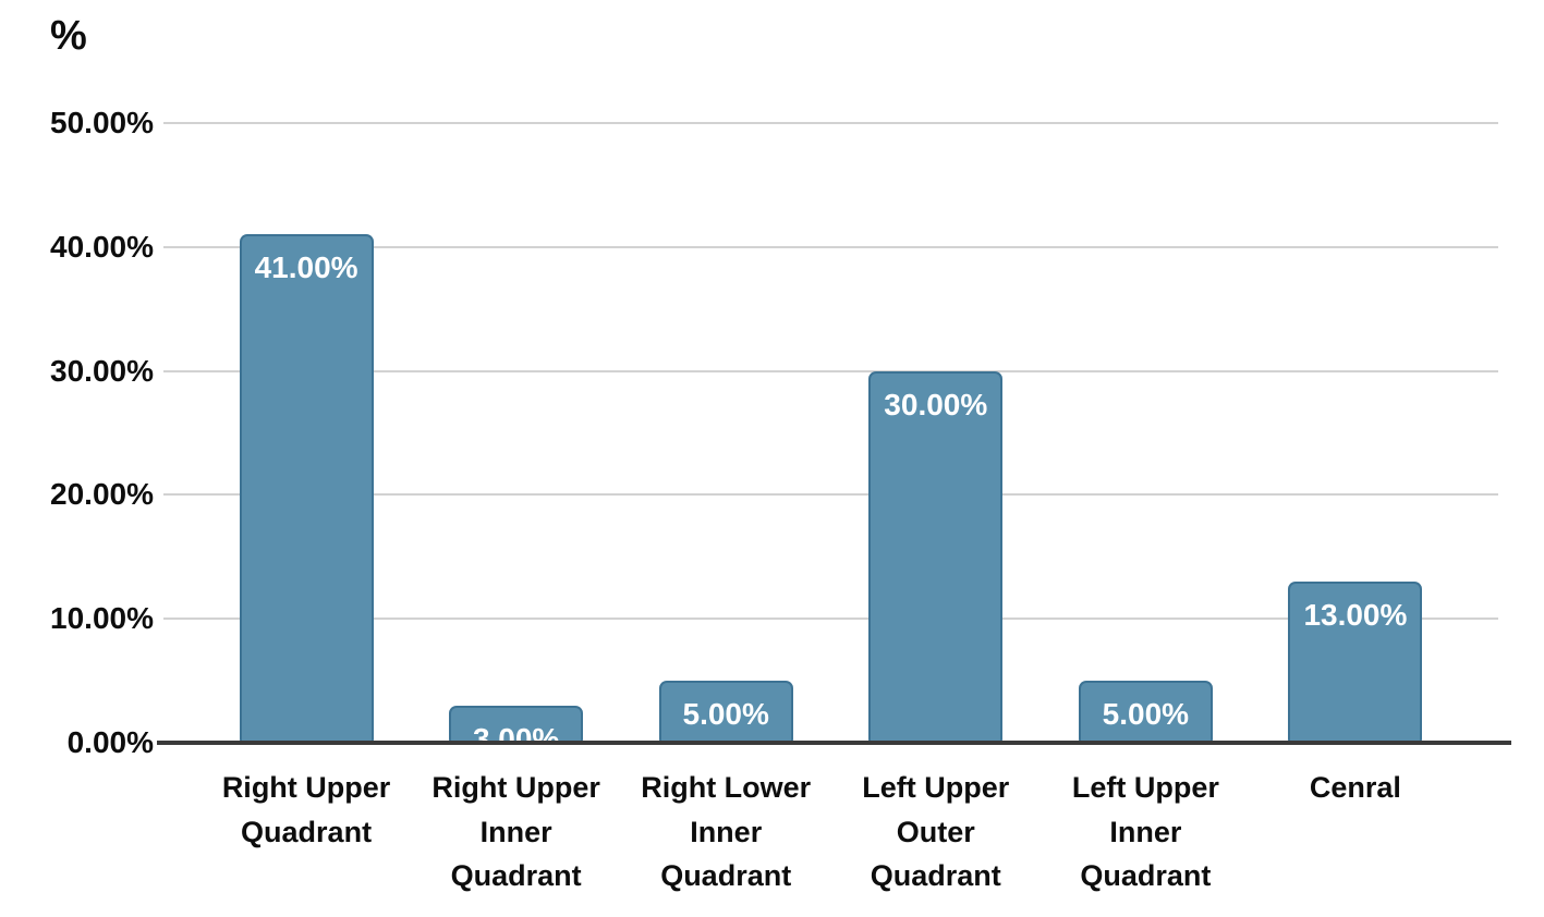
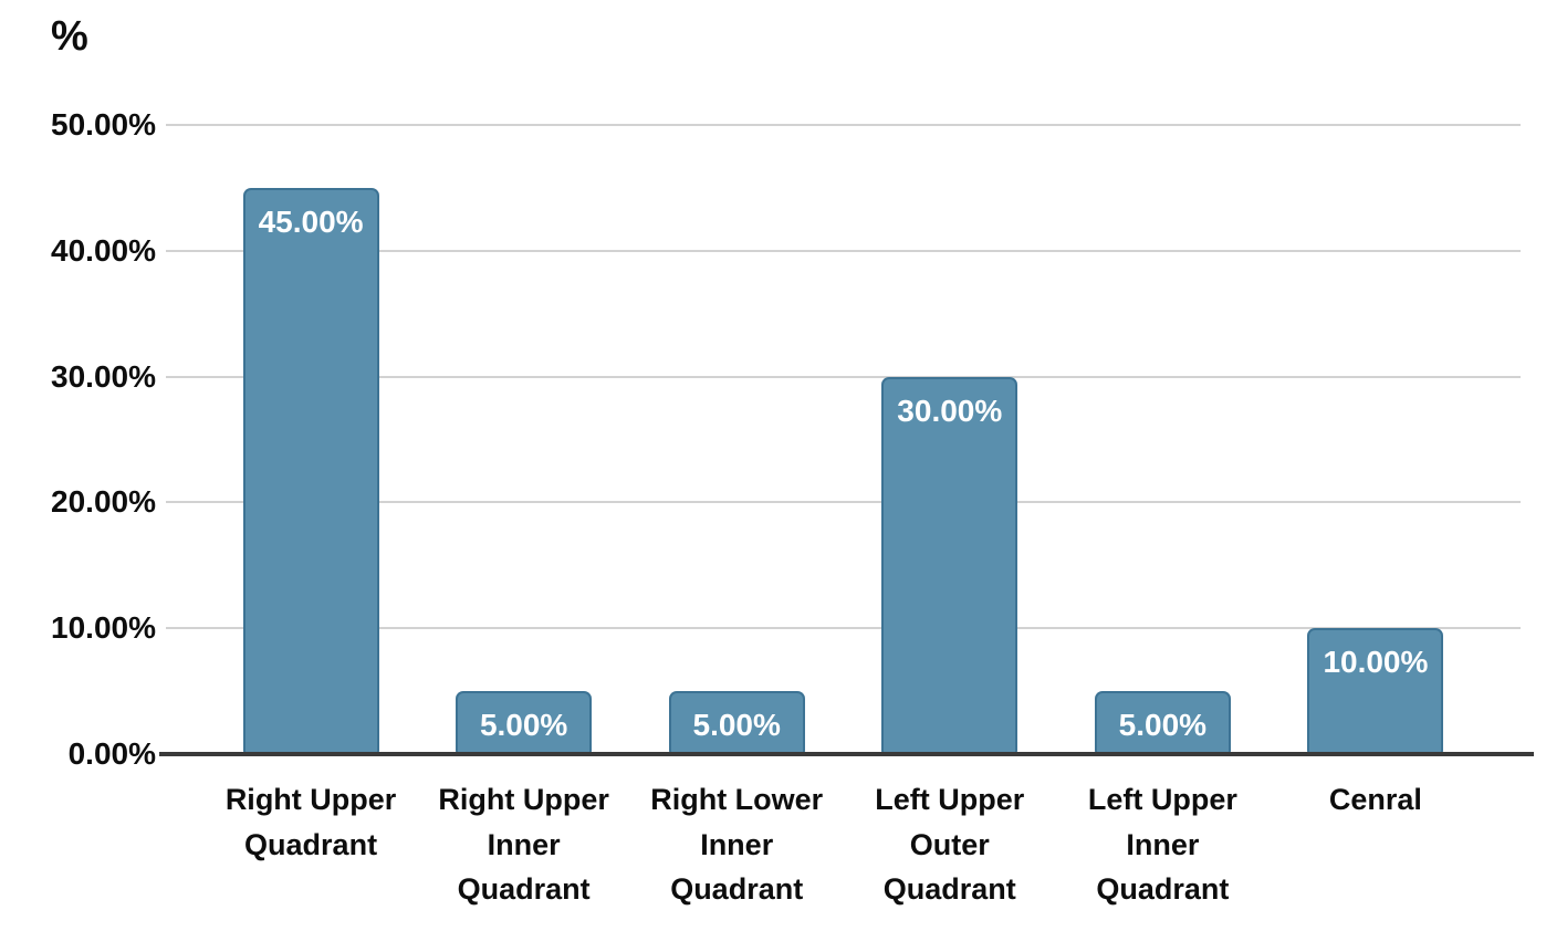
Right Upper Quadrant: 41.00% -> 45.00%
Right Upper Inner Quadrant: 3.00% -> 5.00%
Cenral: 13.00% -> 10.00%
